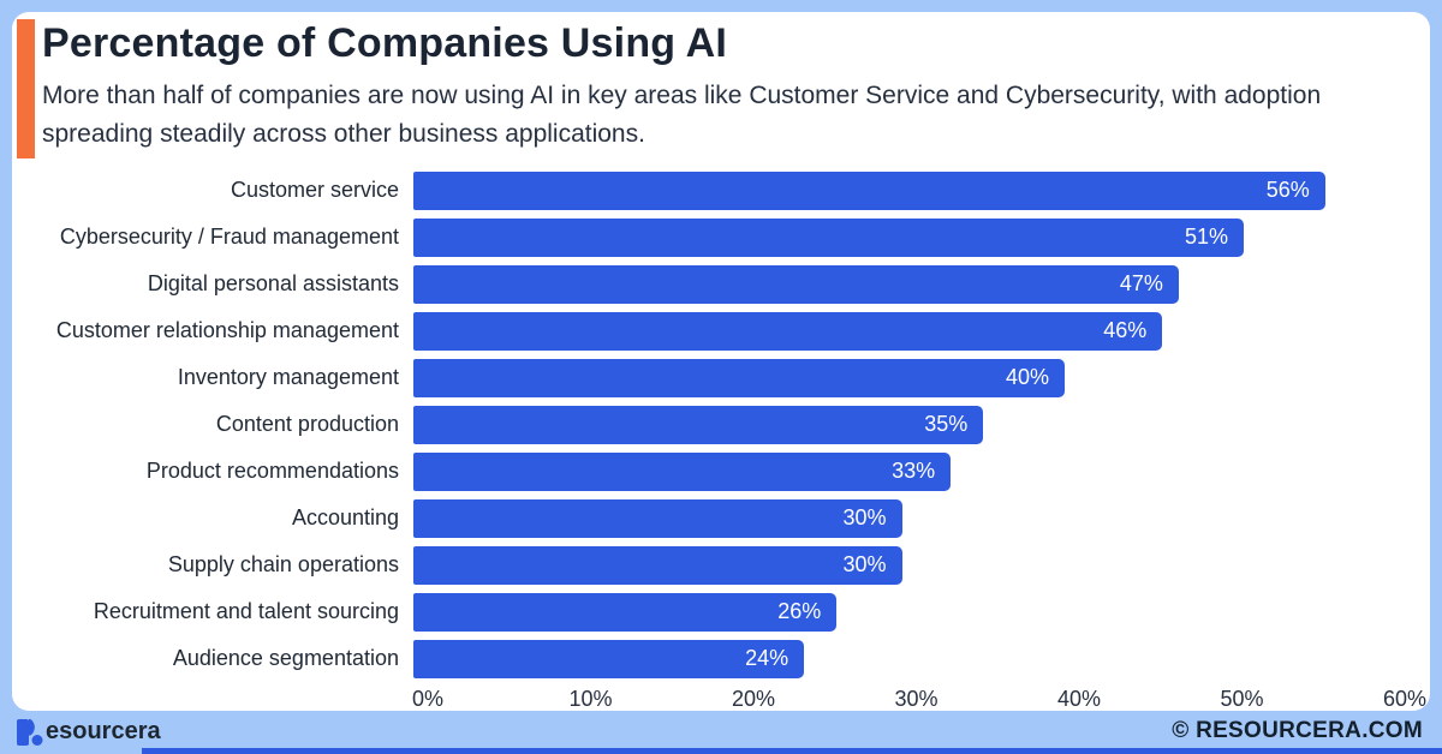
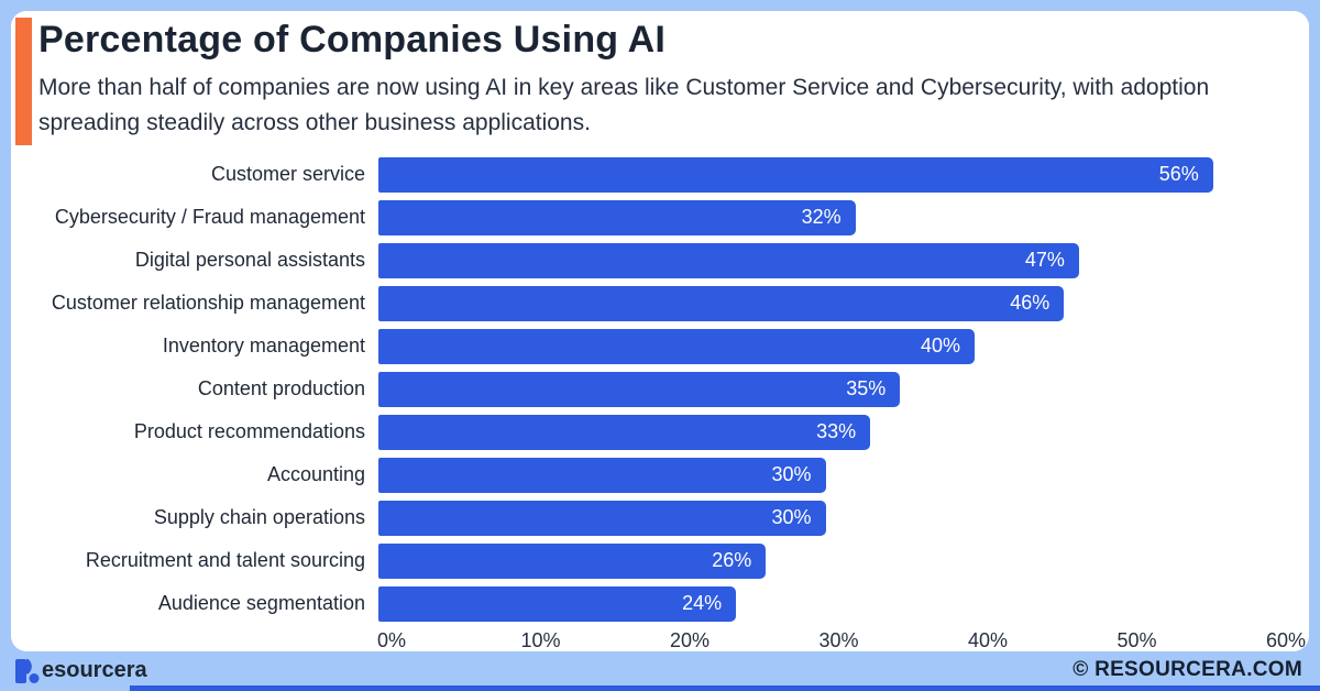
Cybersecurity / Fraud management: 51% -> 32%
